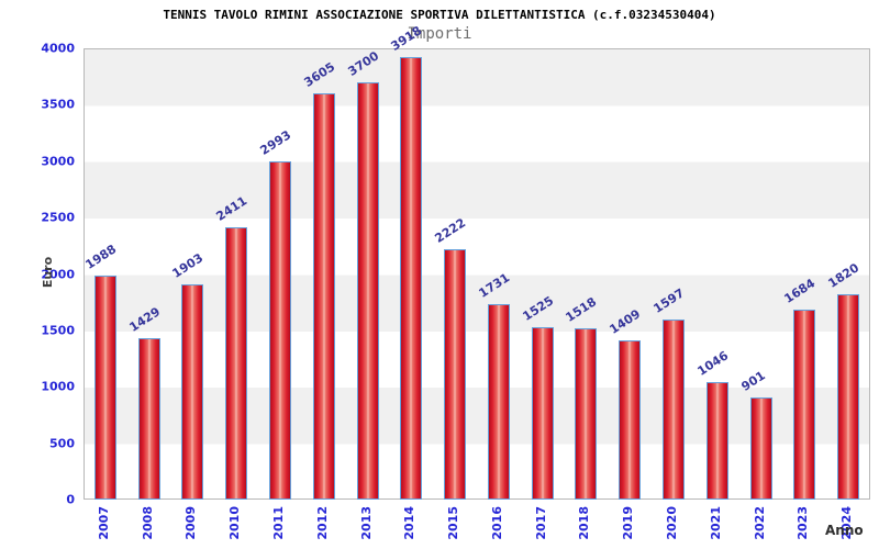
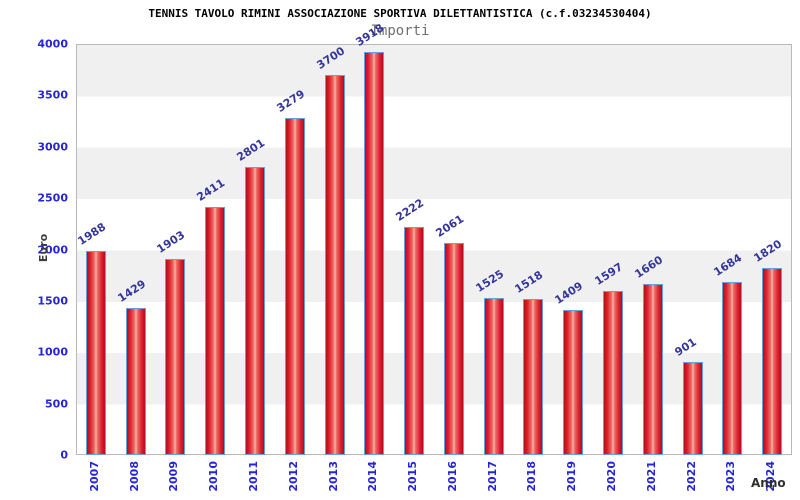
2011: 2993 -> 2801
2012: 3605 -> 3279
2016: 1731 -> 2061
2021: 1046 -> 1660
